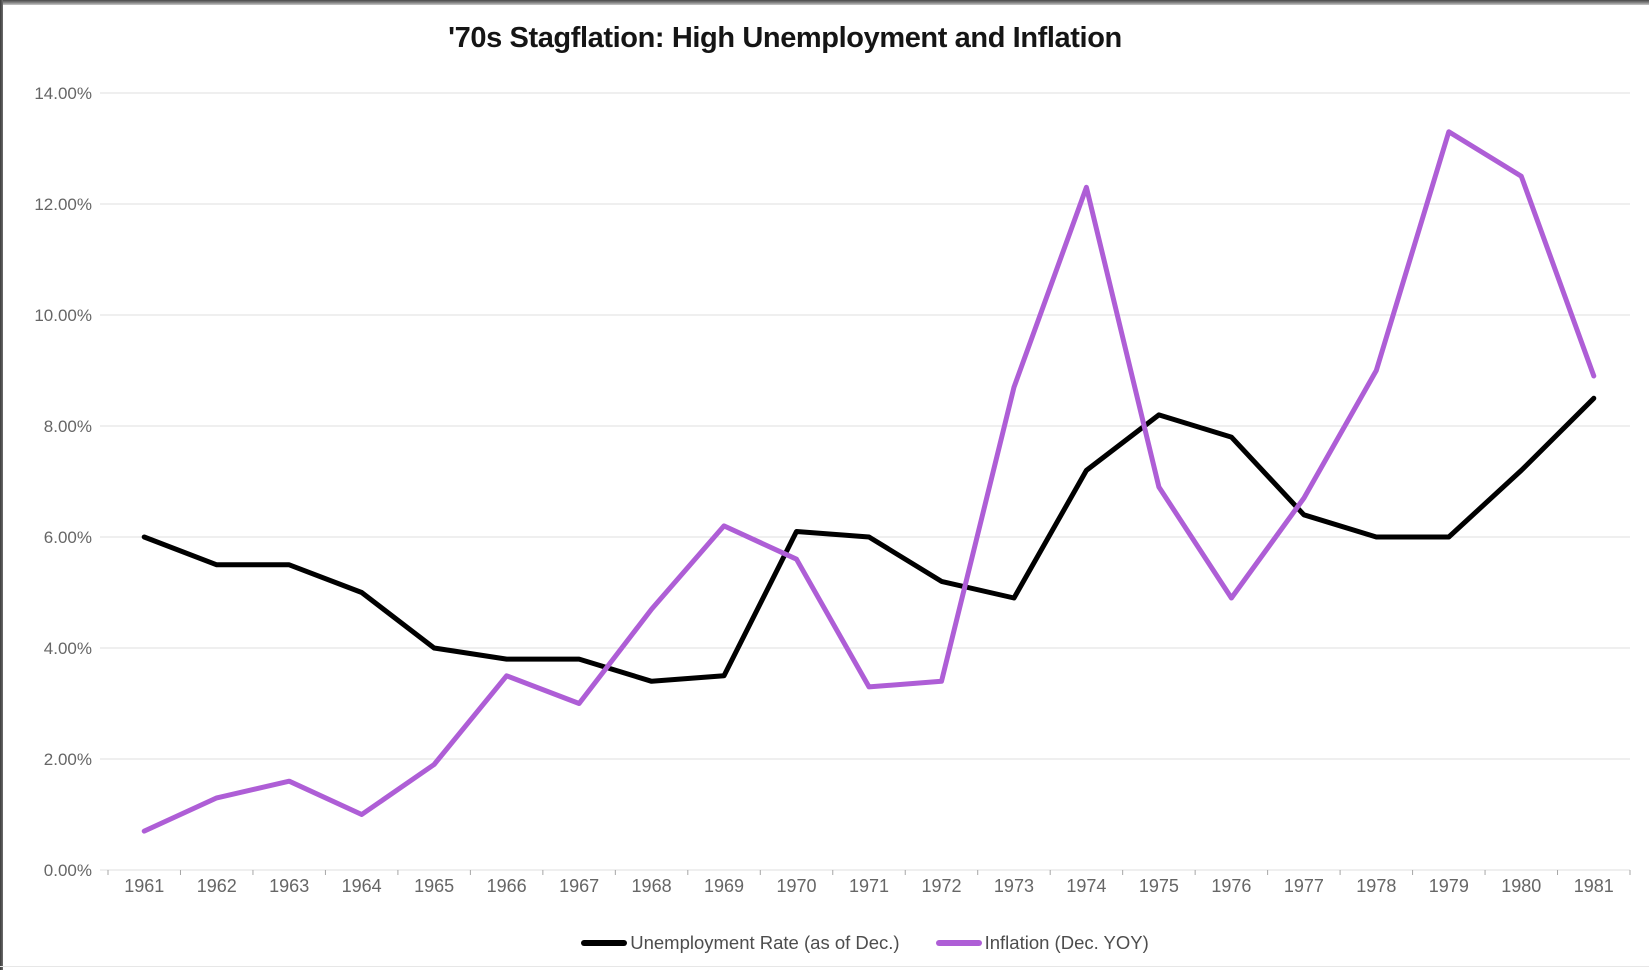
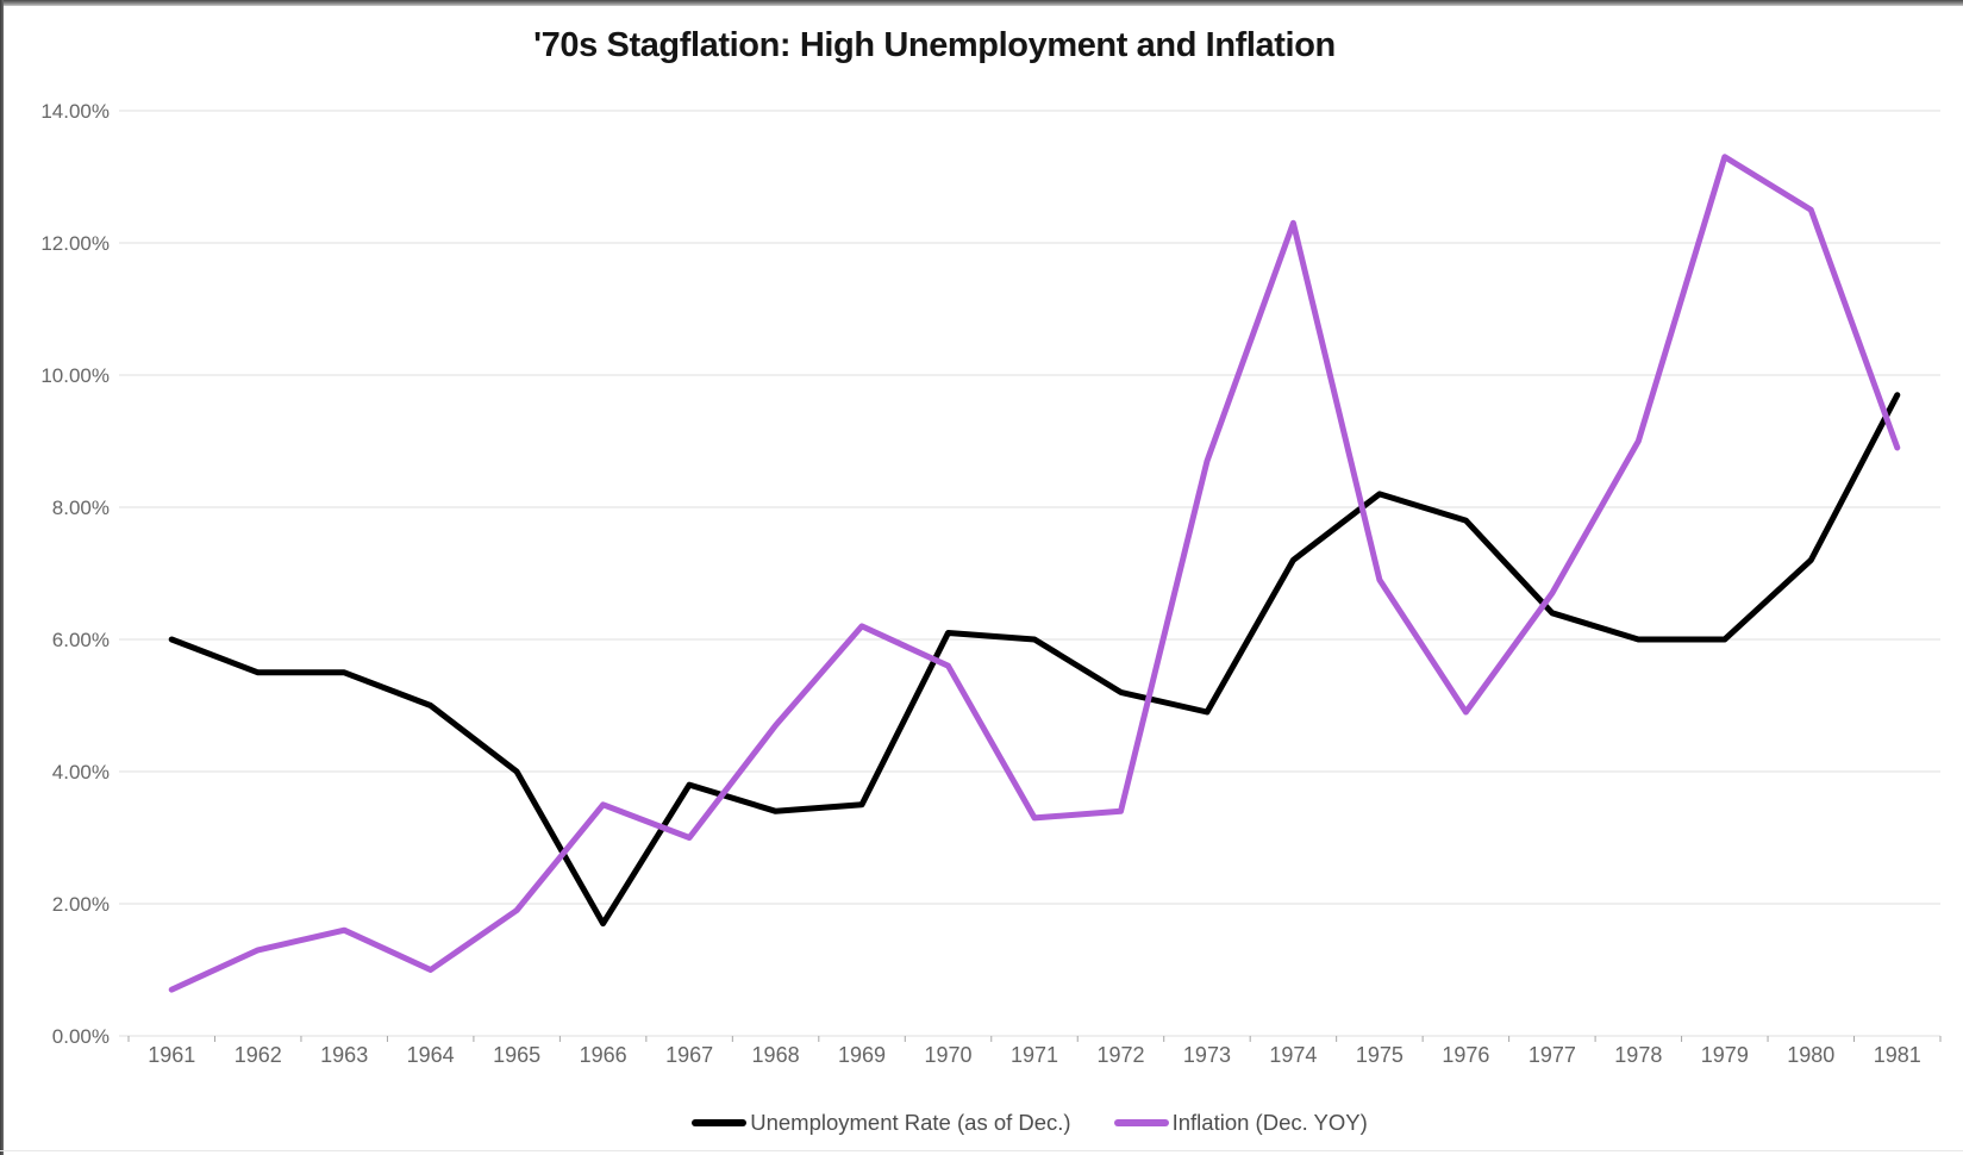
Unemployment Rate (as of Dec.)/1966: 3.8% -> 1.7%
Unemployment Rate (as of Dec.)/1981: 8.5% -> 9.7%
